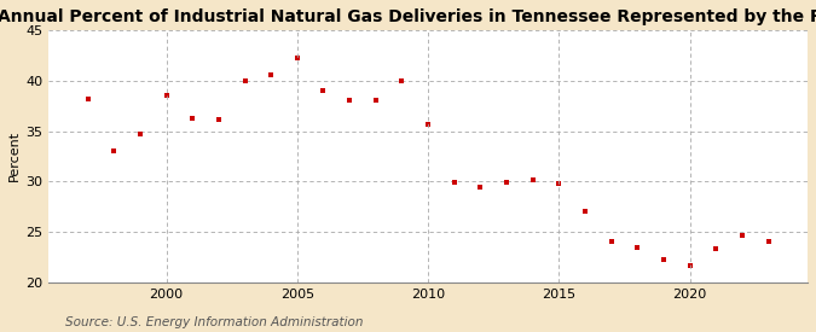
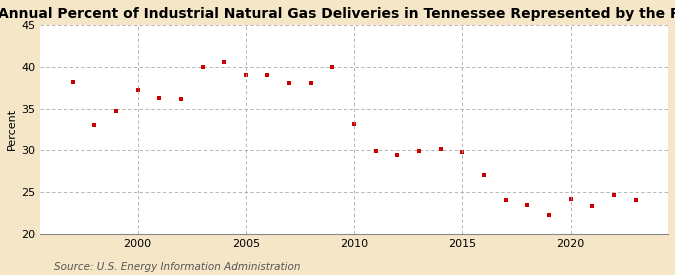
2000: 38.5 -> 37.2
2005: 42.2 -> 39.0
2010: 35.6 -> 33.2
2020: 21.7 -> 24.2
